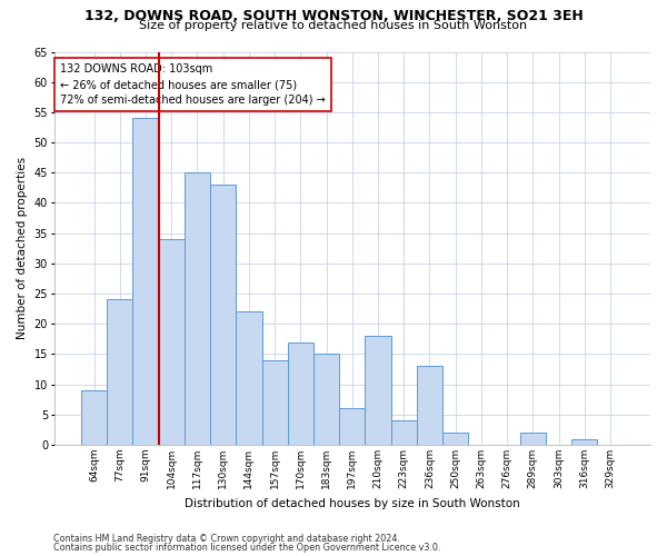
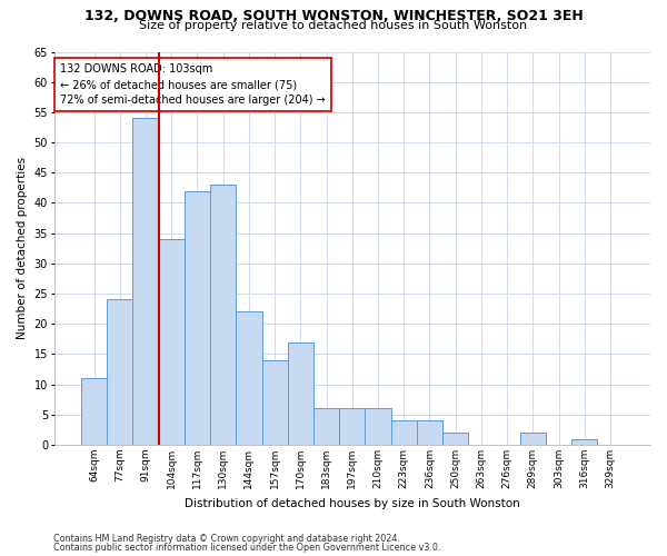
64sqm: 9 -> 11
117sqm: 45 -> 42
183sqm: 15 -> 6
210sqm: 18 -> 6
236sqm: 13 -> 4
